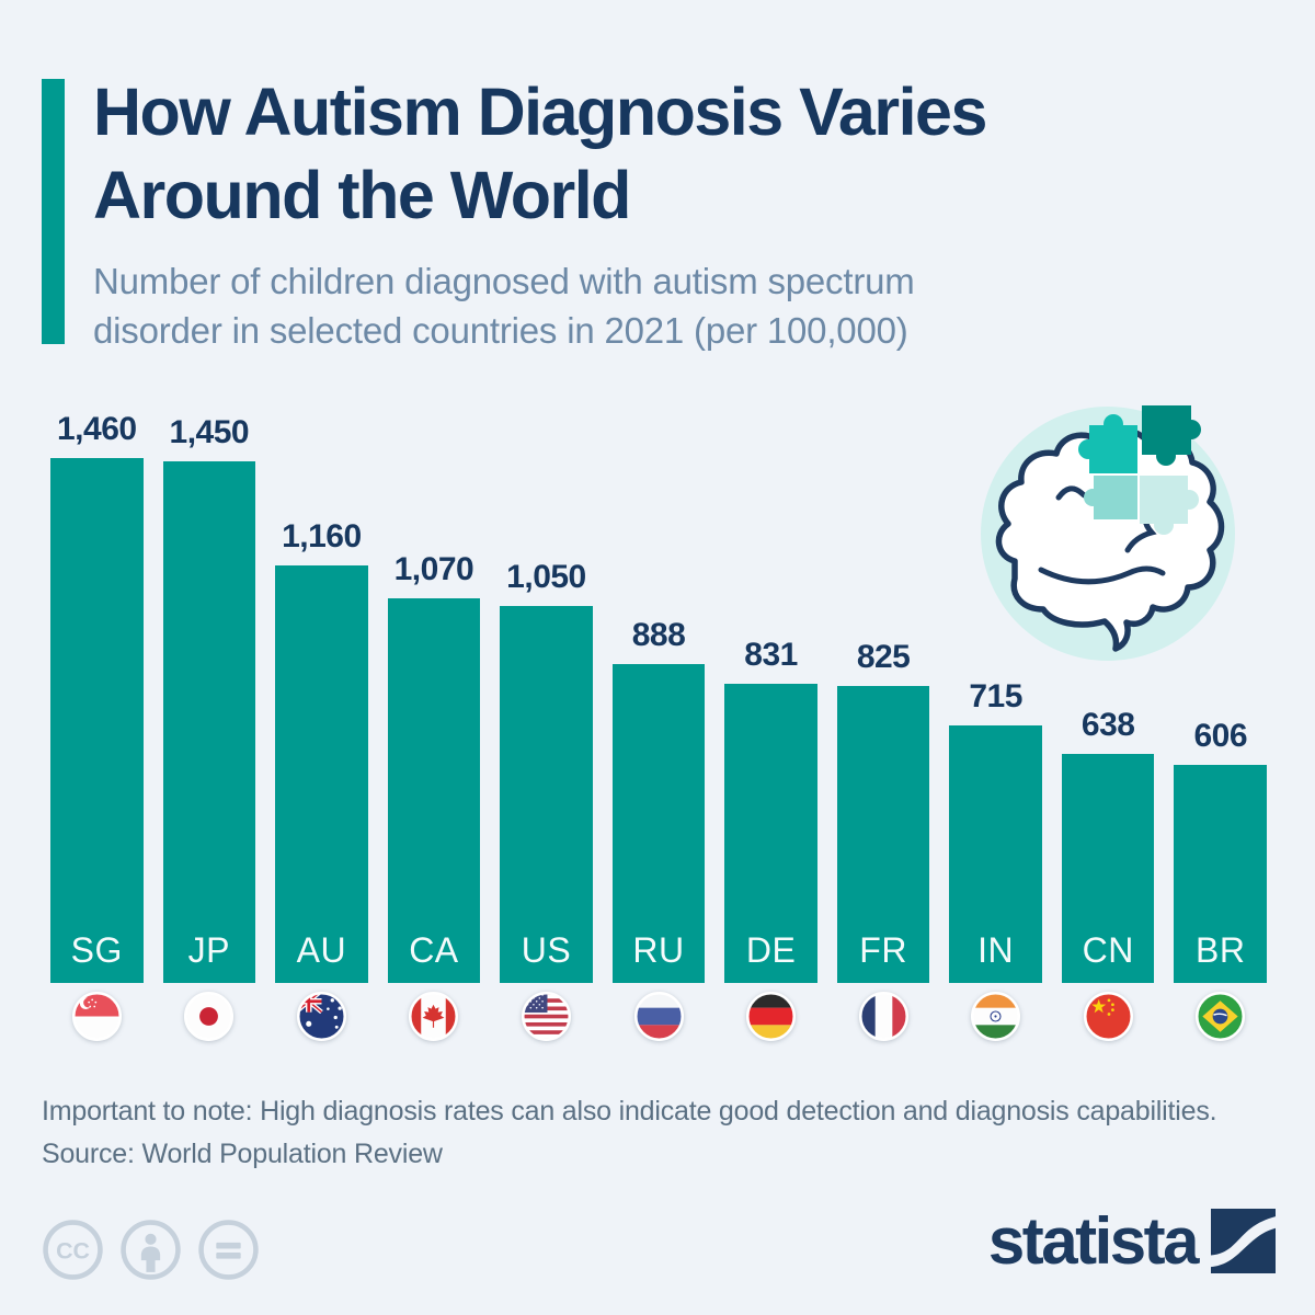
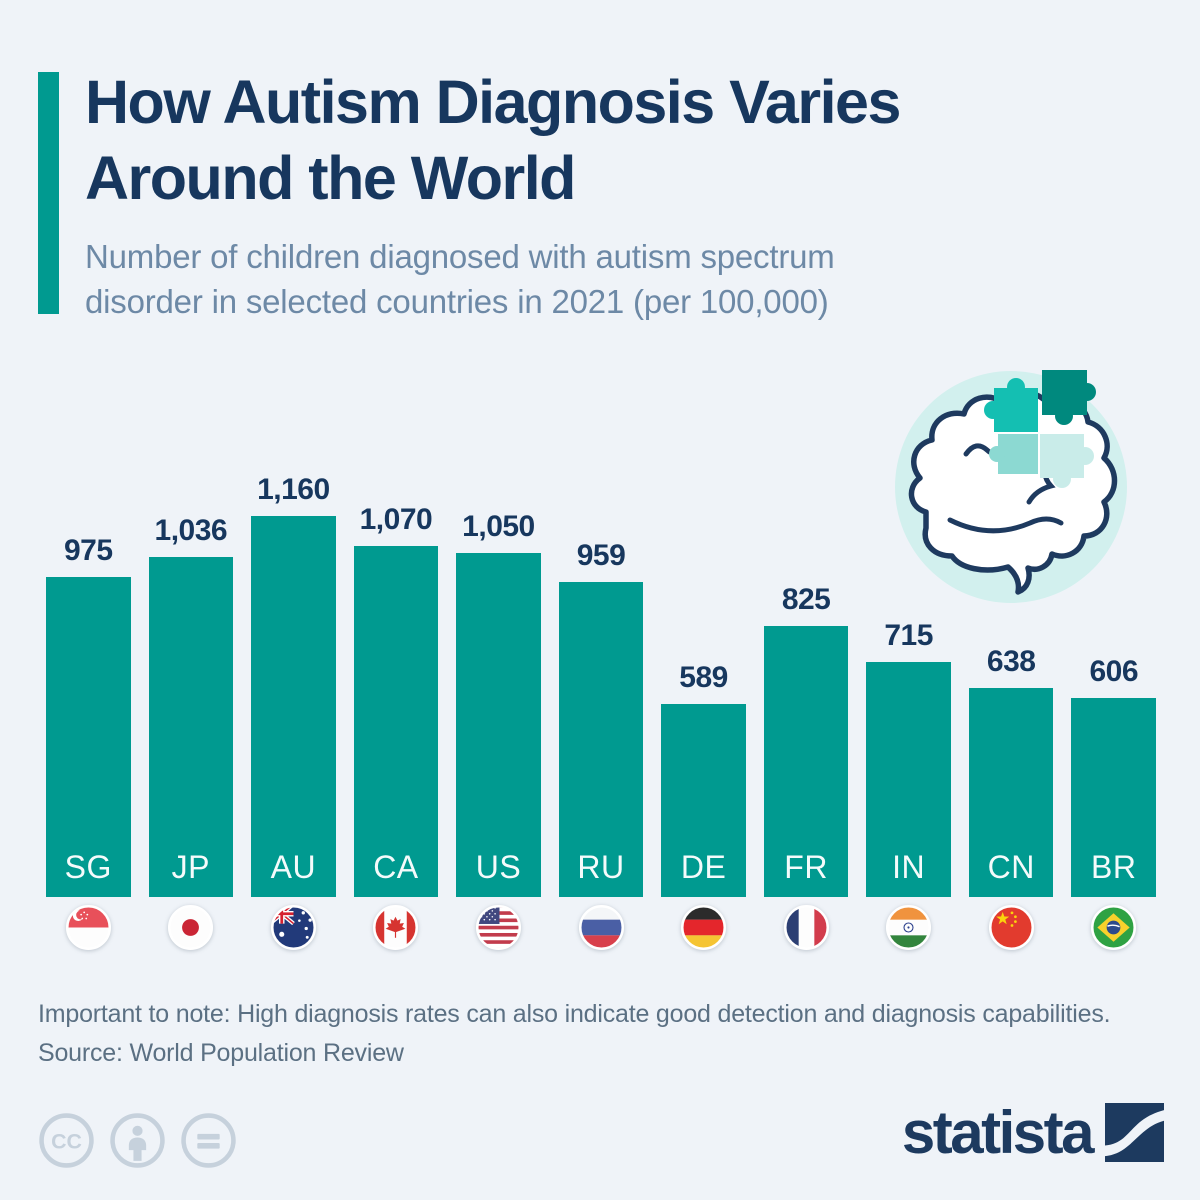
SG: 1,460 -> 975
JP: 1,450 -> 1,036
RU: 888 -> 959
DE: 831 -> 589
